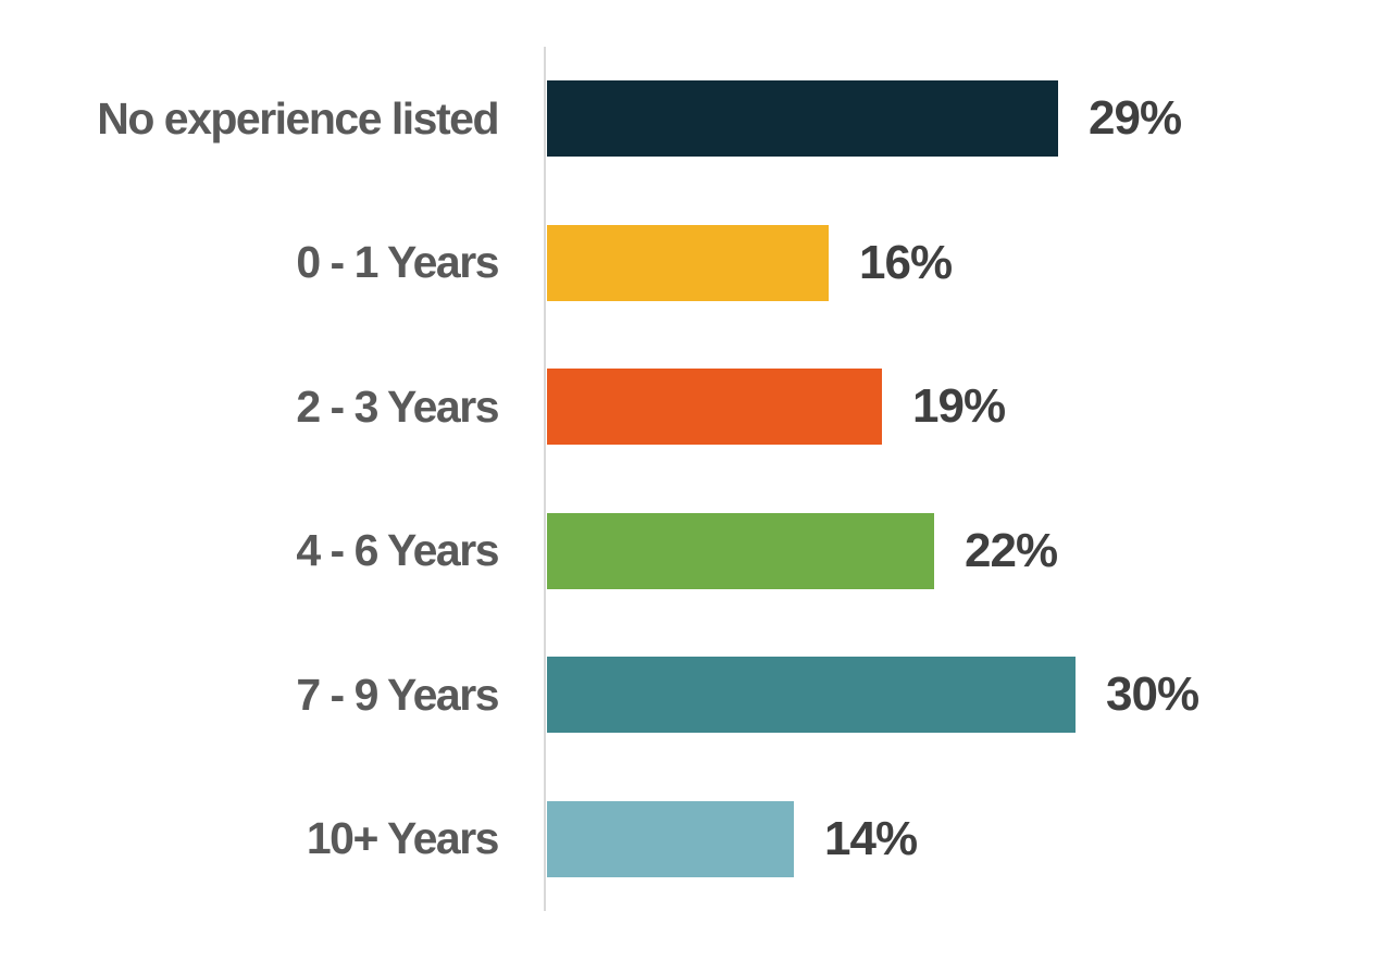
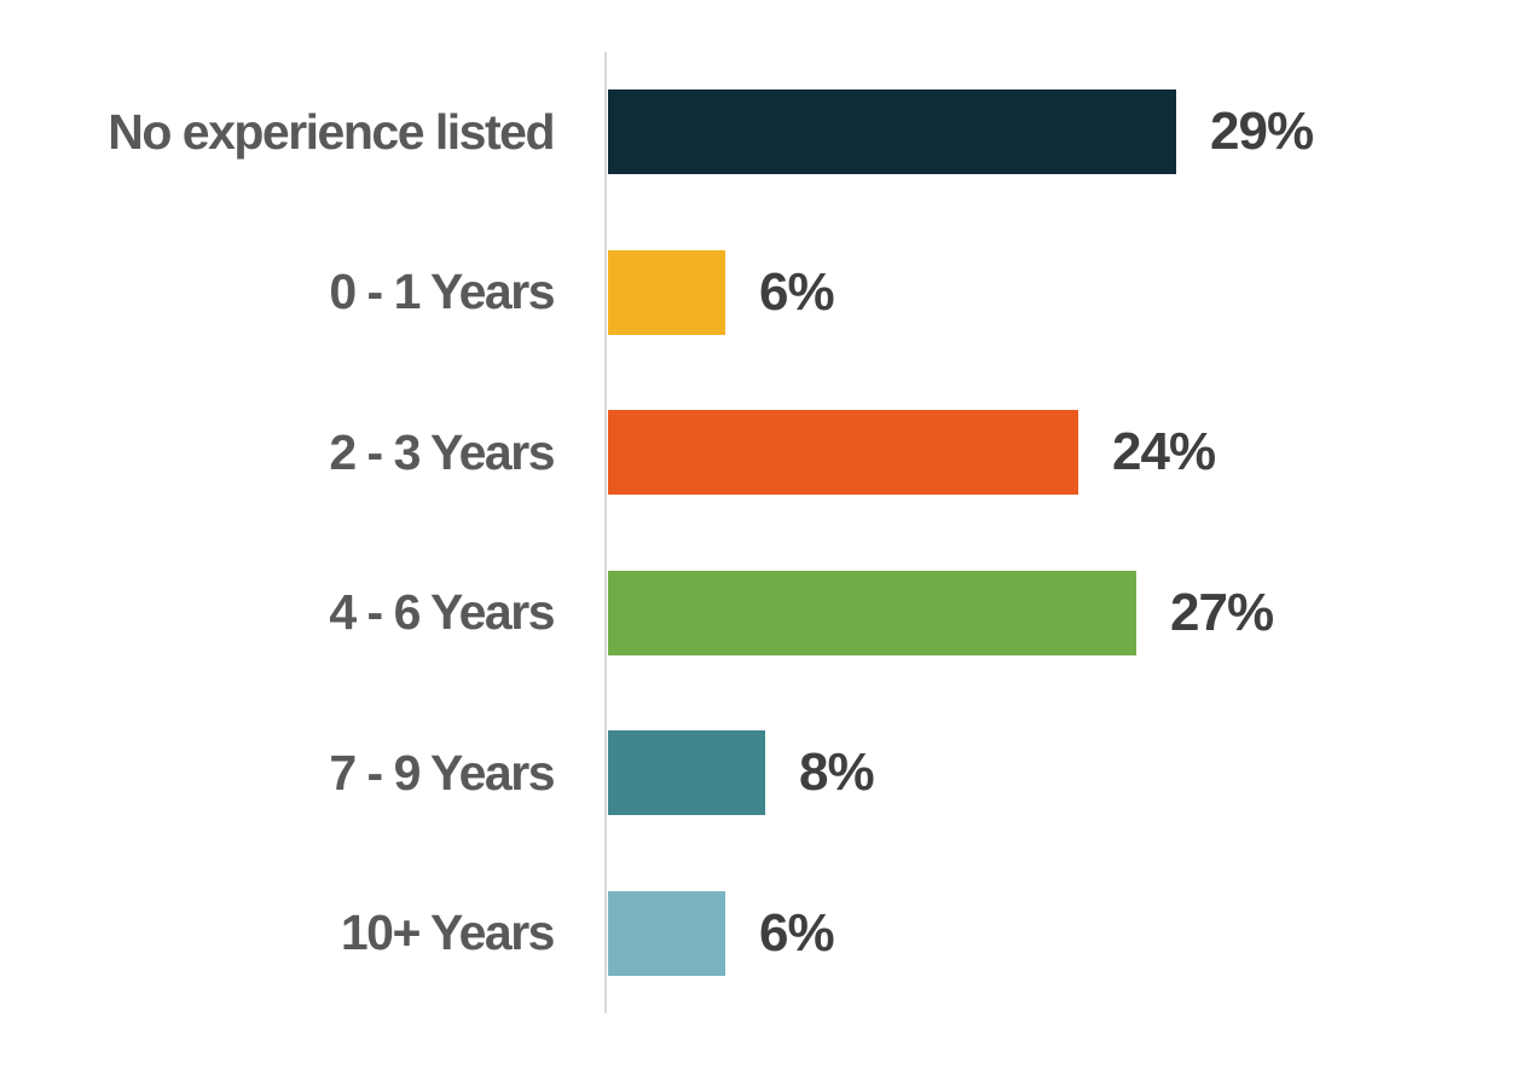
0 - 1 Years: 16% -> 6%
2 - 3 Years: 19% -> 24%
4 - 6 Years: 22% -> 27%
7 - 9 Years: 30% -> 8%
10+ Years: 14% -> 6%
